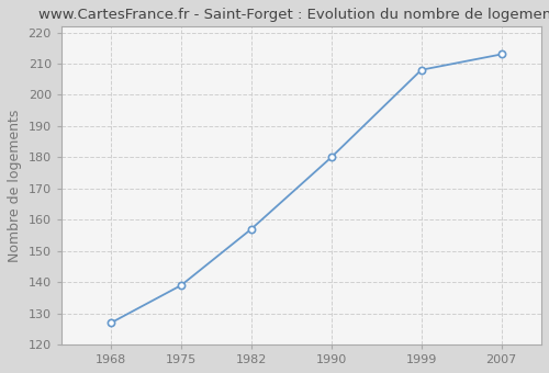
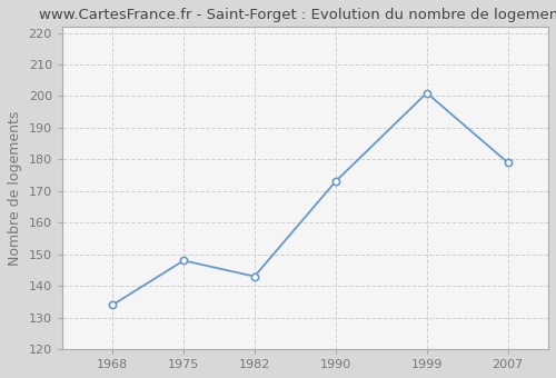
1968: 127 -> 134
1975: 139 -> 148
1982: 157 -> 143
1990: 180 -> 173
1999: 208 -> 201
2007: 213 -> 179
